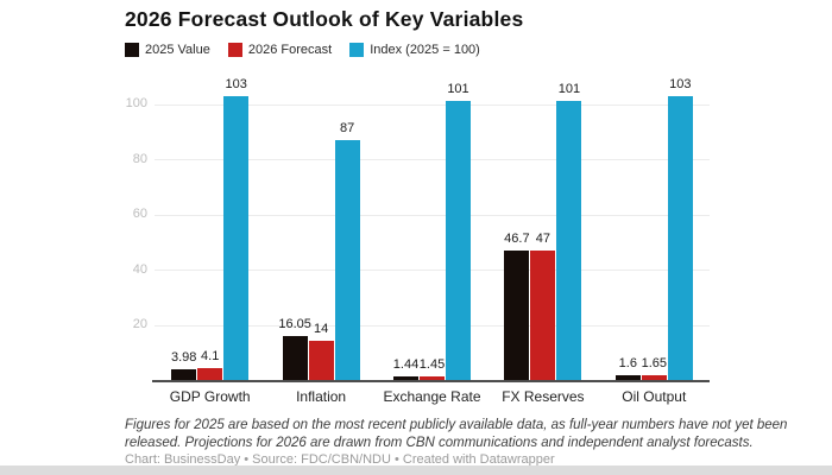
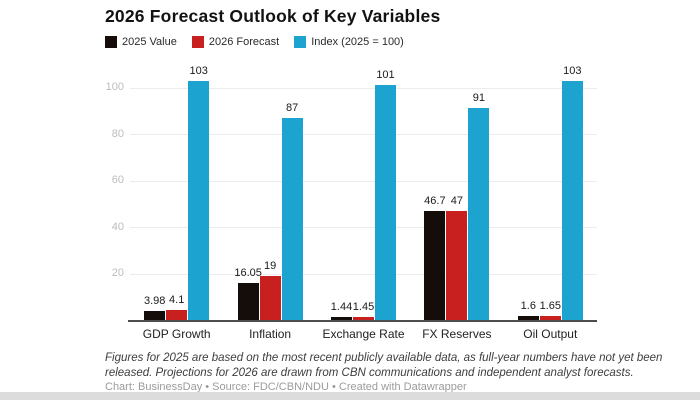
2026 Forecast/Inflation: 14 -> 19
Index (2025 = 100)/FX Reserves: 101 -> 91
